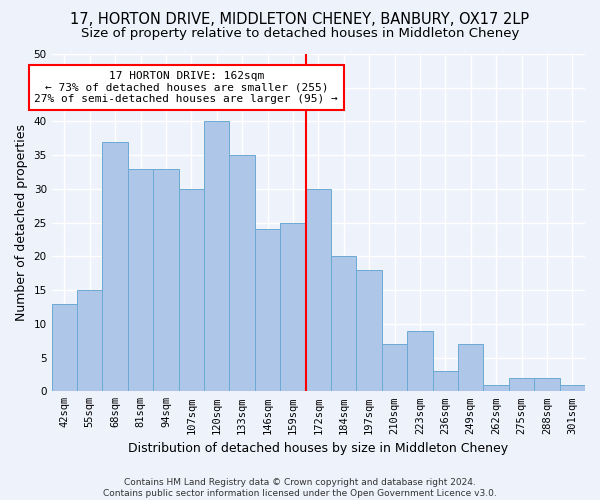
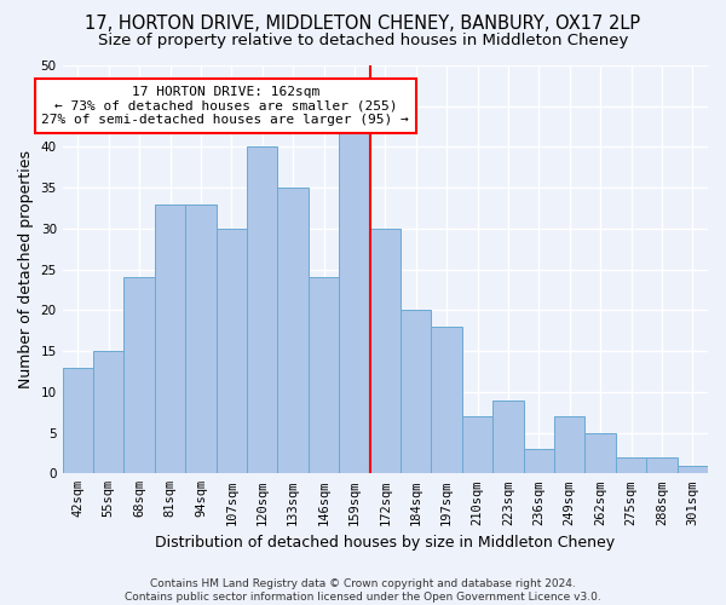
68sqm: 37 -> 24
159sqm: 25 -> 42
262sqm: 1 -> 5
